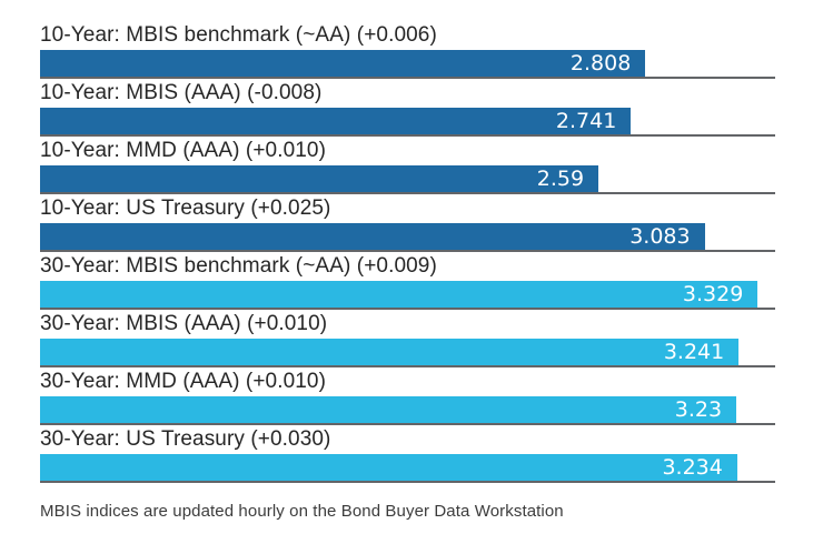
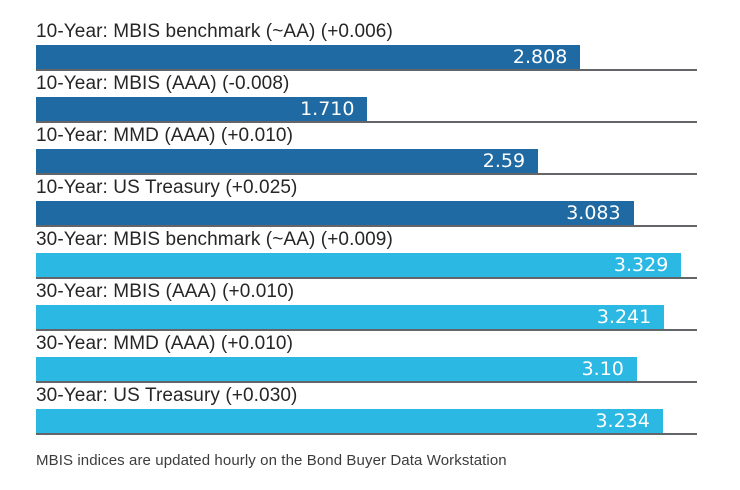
10-Year: MBIS (AAA) (-0.008): 2.741 -> 1.710
30-Year: MMD (AAA) (+0.010): 3.23 -> 3.10
